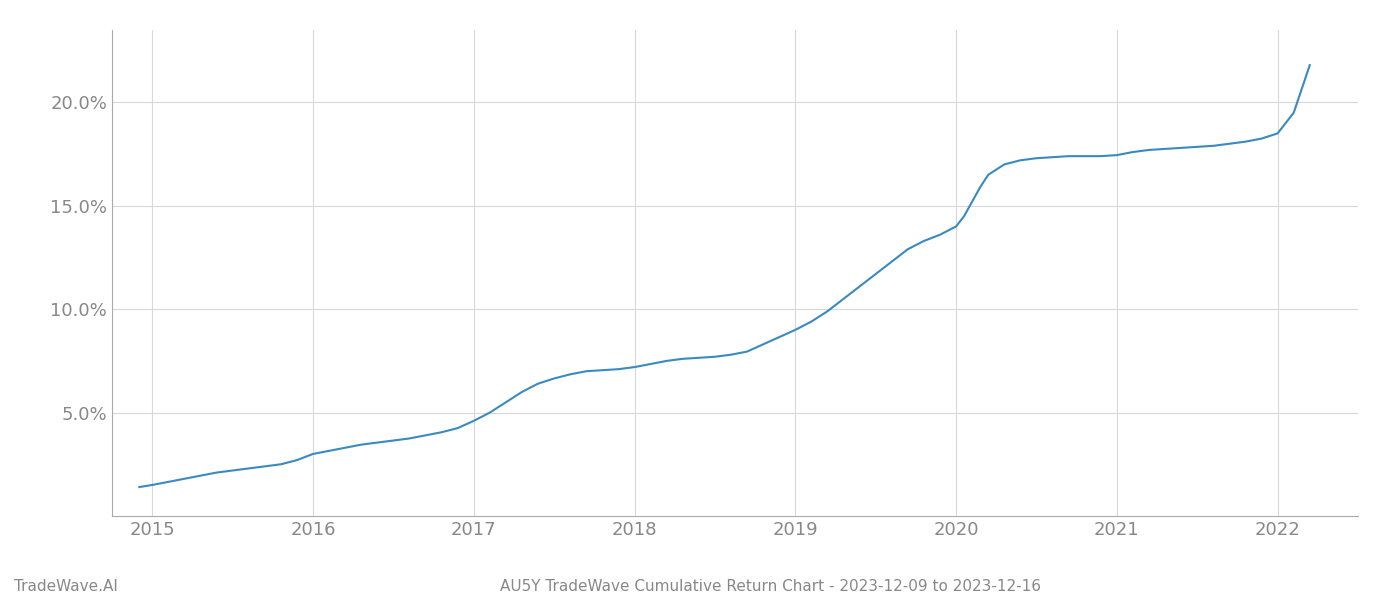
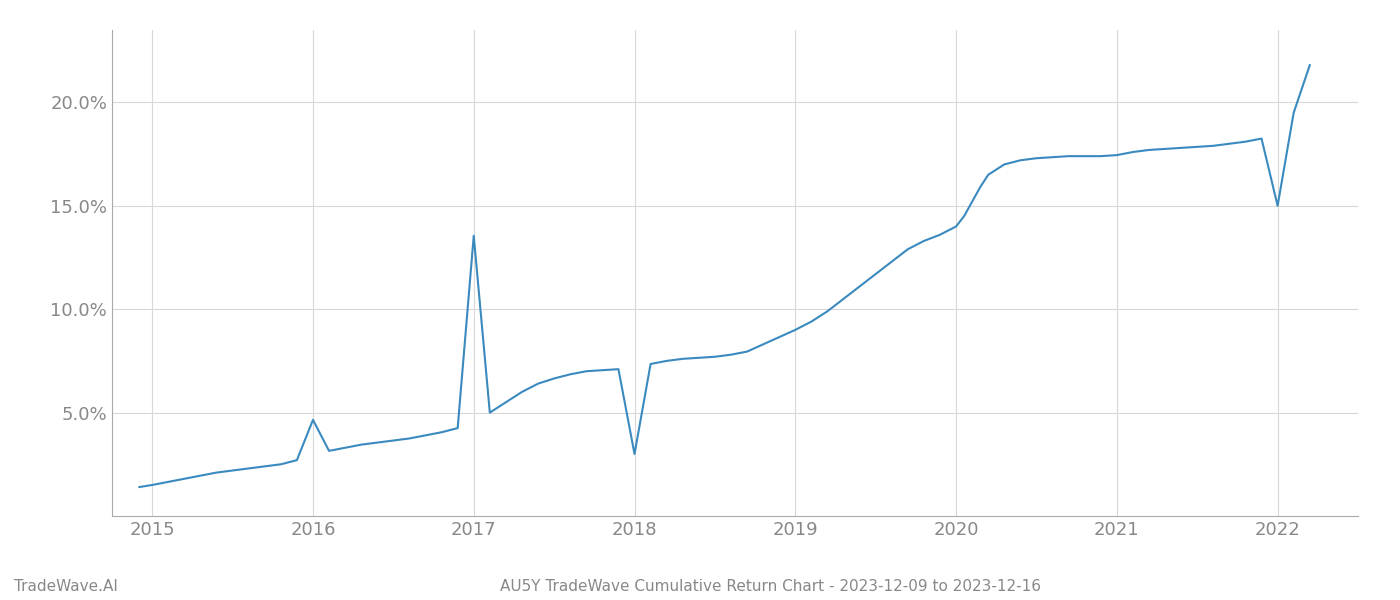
2016: 3.00% -> 4.65%
2017: 4.60% -> 13.55%
2018: 7.20% -> 3.00%
2022: 18.50% -> 15.00%
